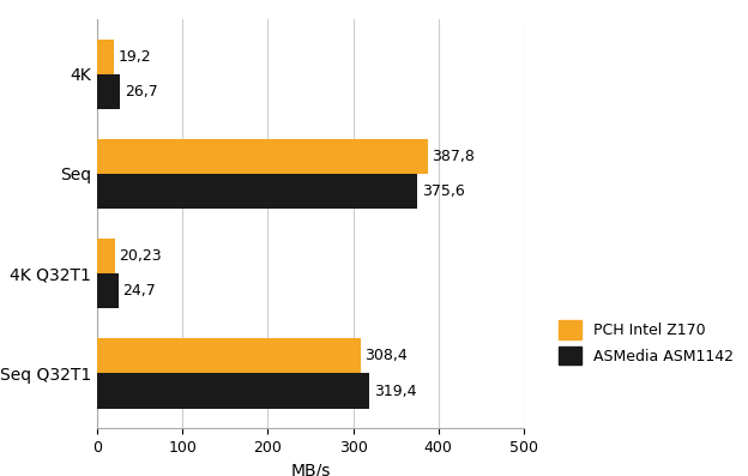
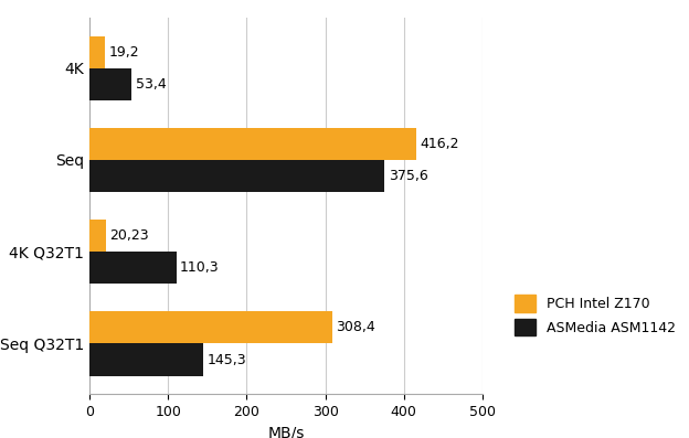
ASMedia ASM1142/4K: 26,7 -> 53,4
PCH Intel Z170/Seq: 387,8 -> 416,2
ASMedia ASM1142/4K Q32T1: 24,7 -> 110,3
ASMedia ASM1142/Seq Q32T1: 319,4 -> 145,3
